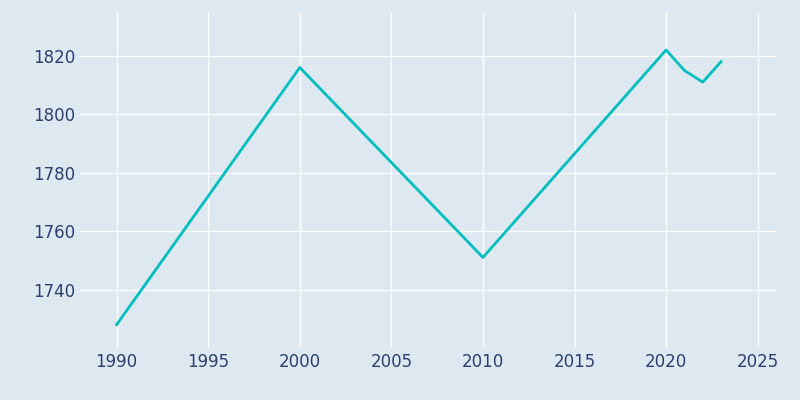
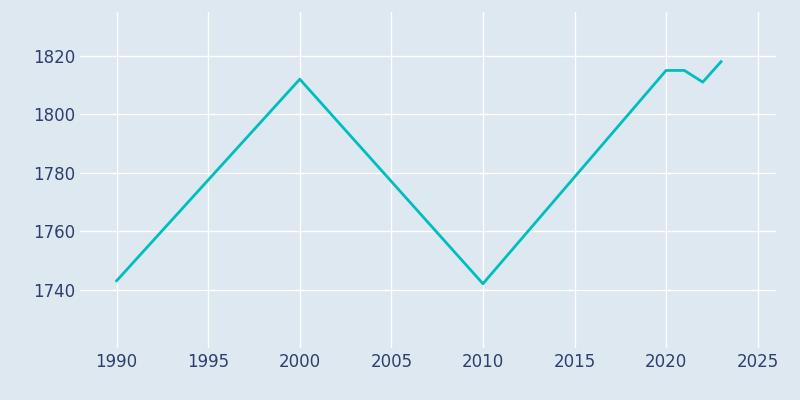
1990: 1728 -> 1743
2000: 1816 -> 1812
2010: 1751 -> 1742
2020: 1822 -> 1815
